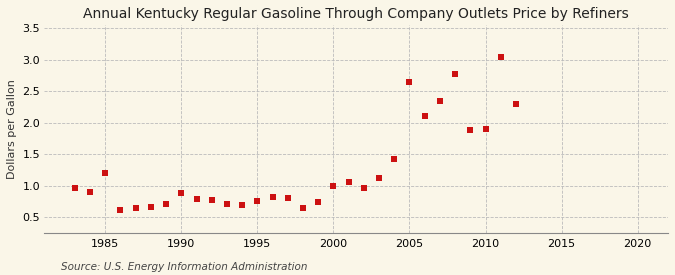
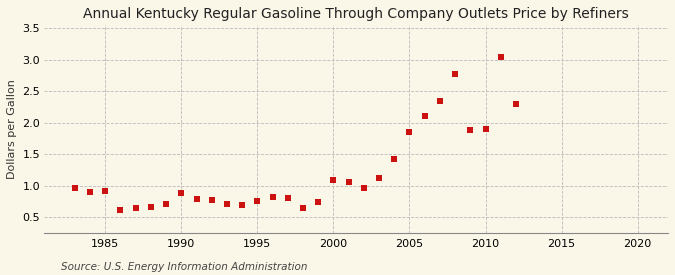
1985: 1.20 -> 0.92
2000: 1.00 -> 1.10
2005: 2.64 -> 1.85
